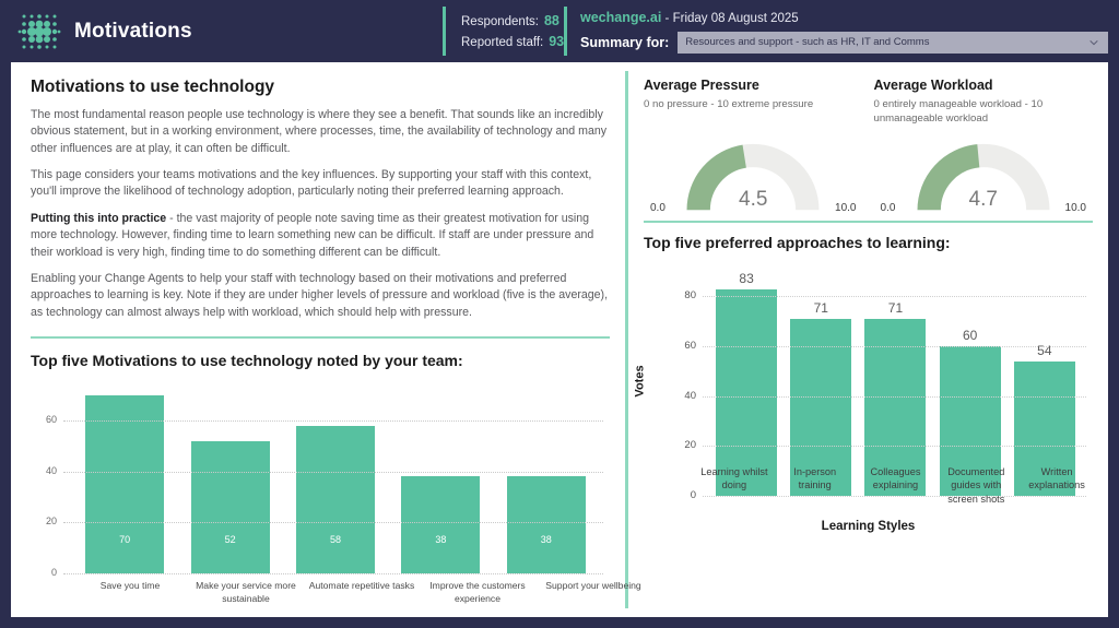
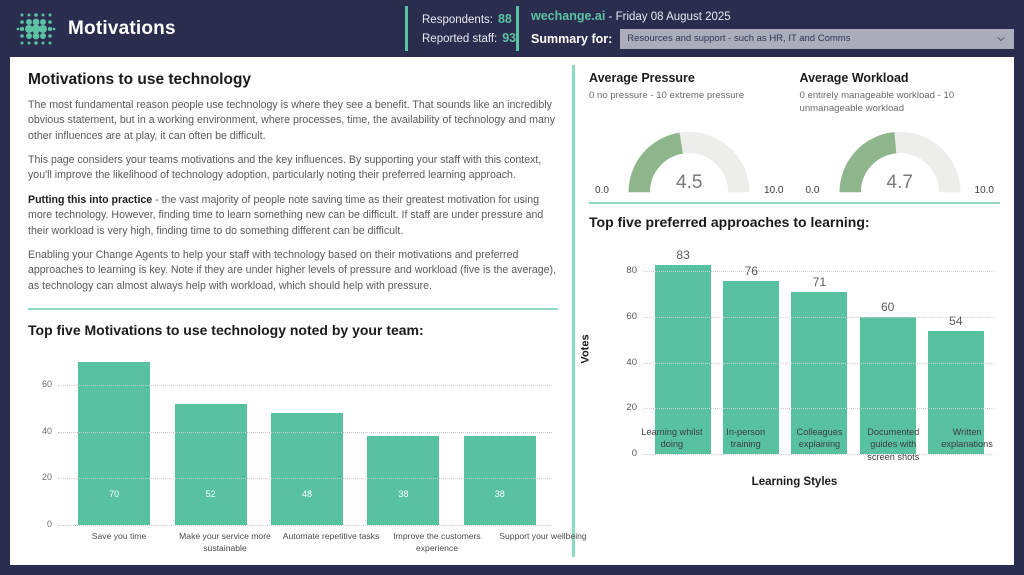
Top five Motivations to use technology noted by your team:/Automate repetitive tasks: 58 -> 48
Top five preferred approaches to learning:/In-person training: 71 -> 76
